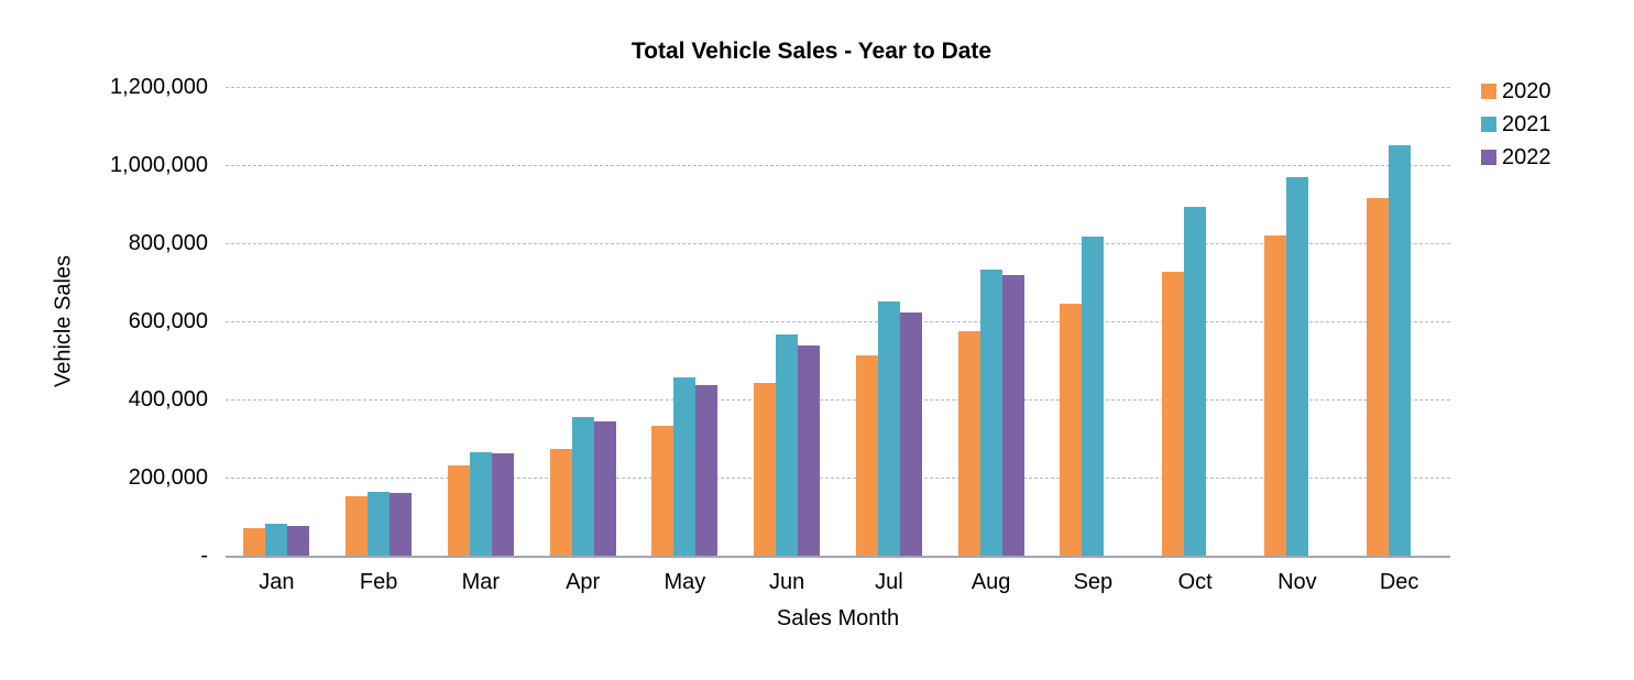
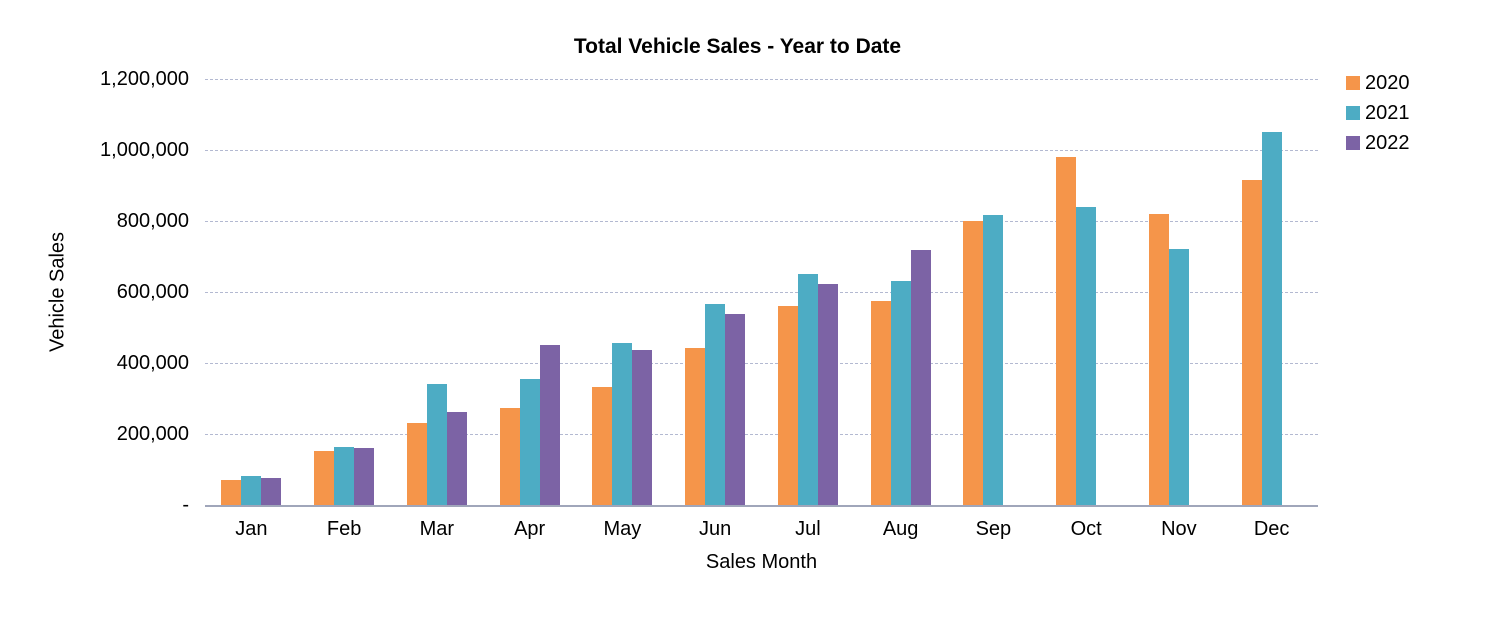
2021/Mar: 260000 -> 340000
2022/Apr: 340000 -> 450000
2020/Jul: 510000 -> 560000
2021/Aug: 730000 -> 630000
2020/Sep: 640000 -> 800000
2020/Oct: 730000 -> 980000
2021/Oct: 890000 -> 840000
2021/Nov: 970000 -> 720000
